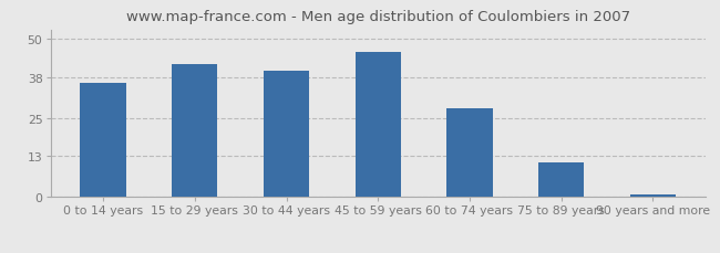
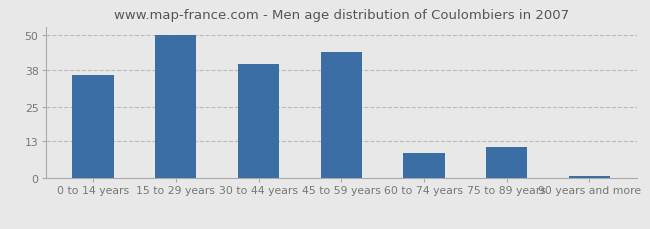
15 to 29 years: 42 -> 50
45 to 59 years: 46 -> 44
60 to 74 years: 28 -> 9
